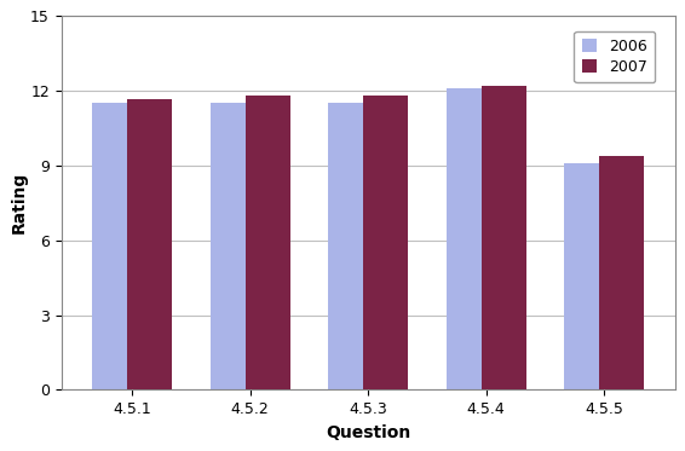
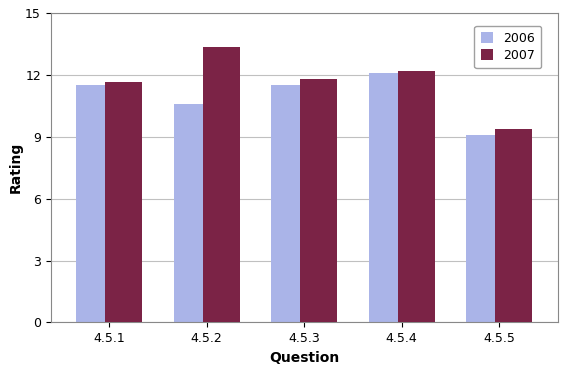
2006/4.5.2: 11.5 -> 10.6
2007/4.5.2: 11.80 -> 13.35
